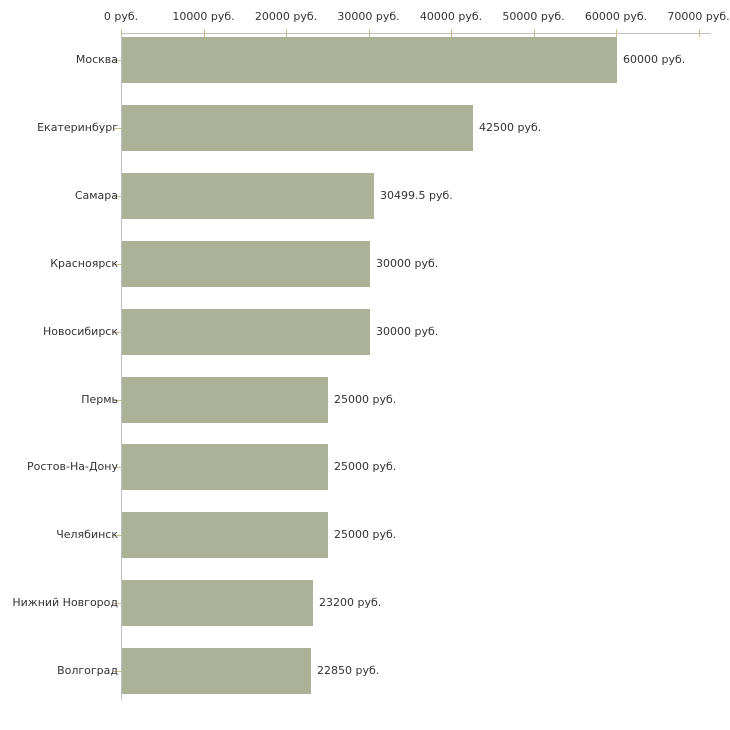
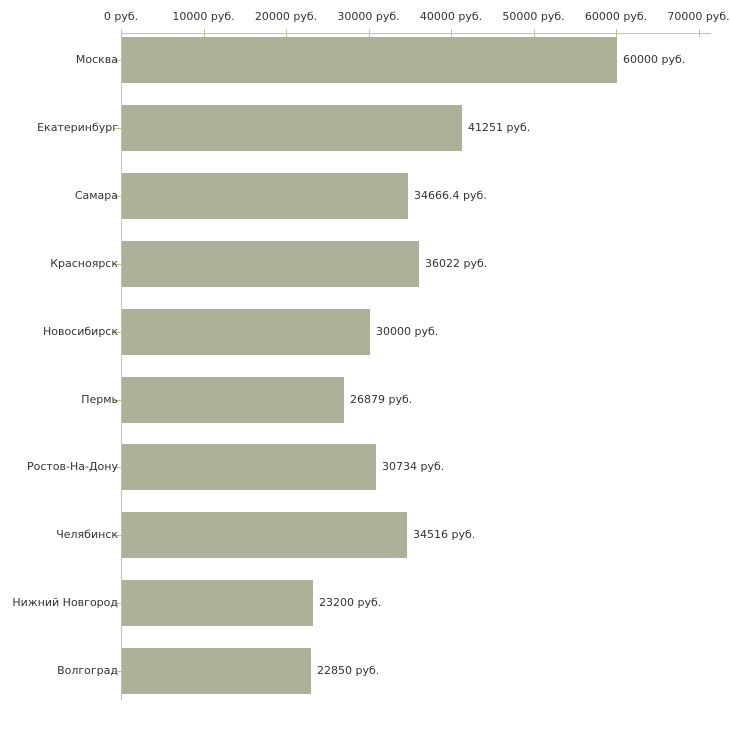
Екатеринбург: 42500 -> 41251
Самара: 30499.5 -> 34666.4
Красноярск: 30000 -> 36022
Пермь: 25000 -> 26879
Ростов-На-Дону: 25000 -> 30734
Челябинск: 25000 -> 34516
